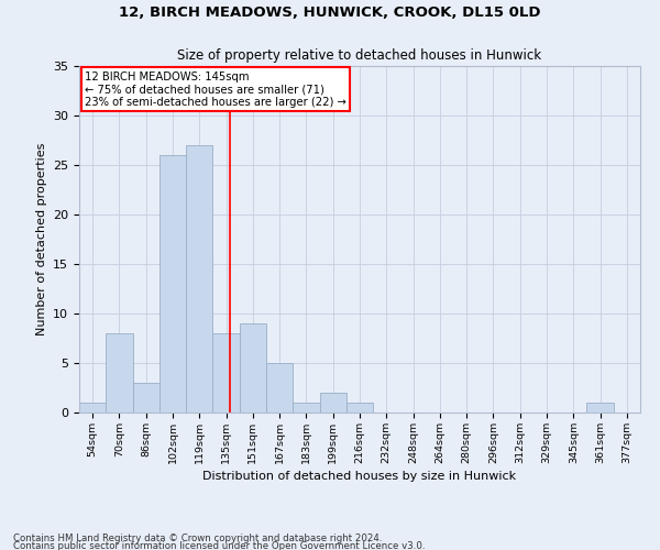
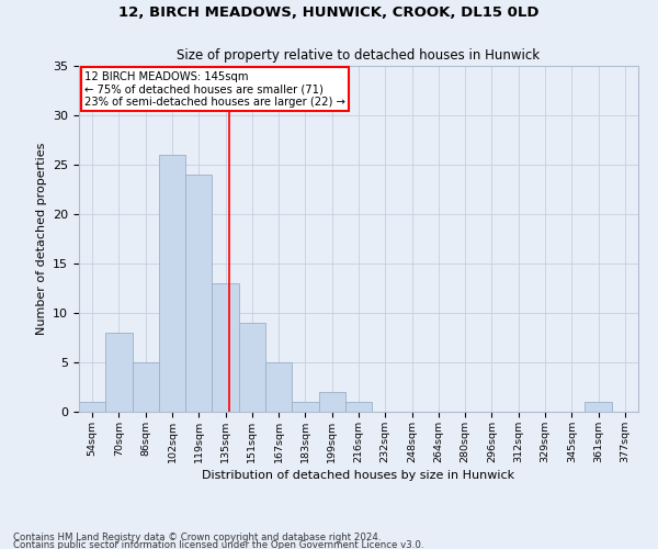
86sqm: 3 -> 5
119sqm: 27 -> 24
135sqm: 8 -> 13
